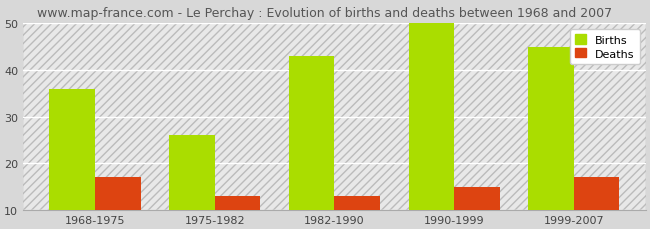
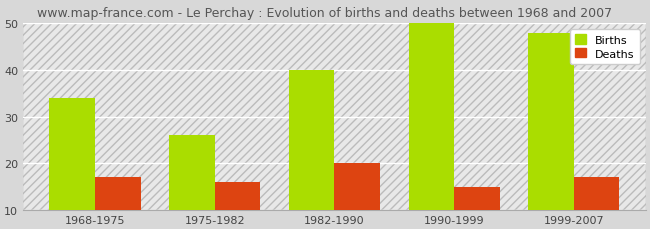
Births/1968-1975: 36 -> 34
Deaths/1975-1982: 13 -> 16
Births/1982-1990: 43 -> 40
Deaths/1982-1990: 13 -> 20
Births/1999-2007: 45 -> 48
